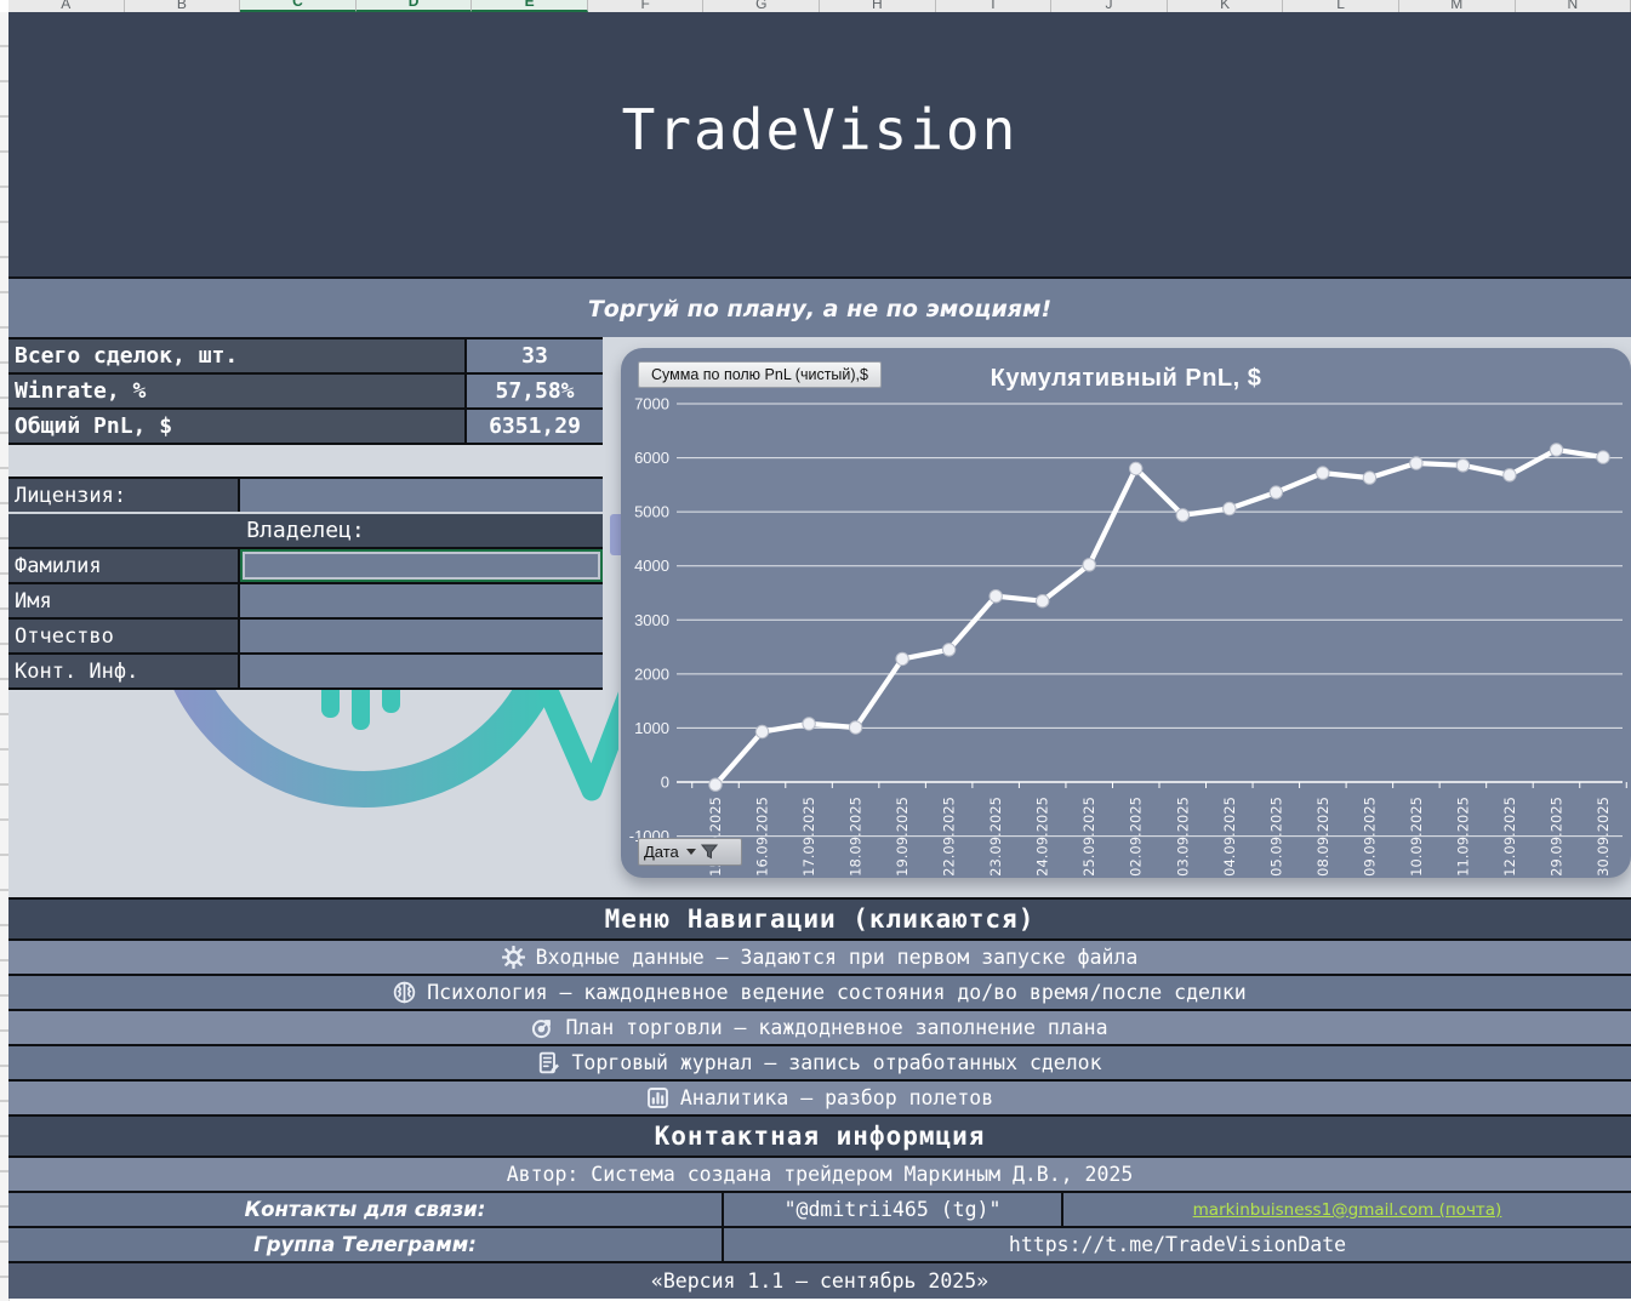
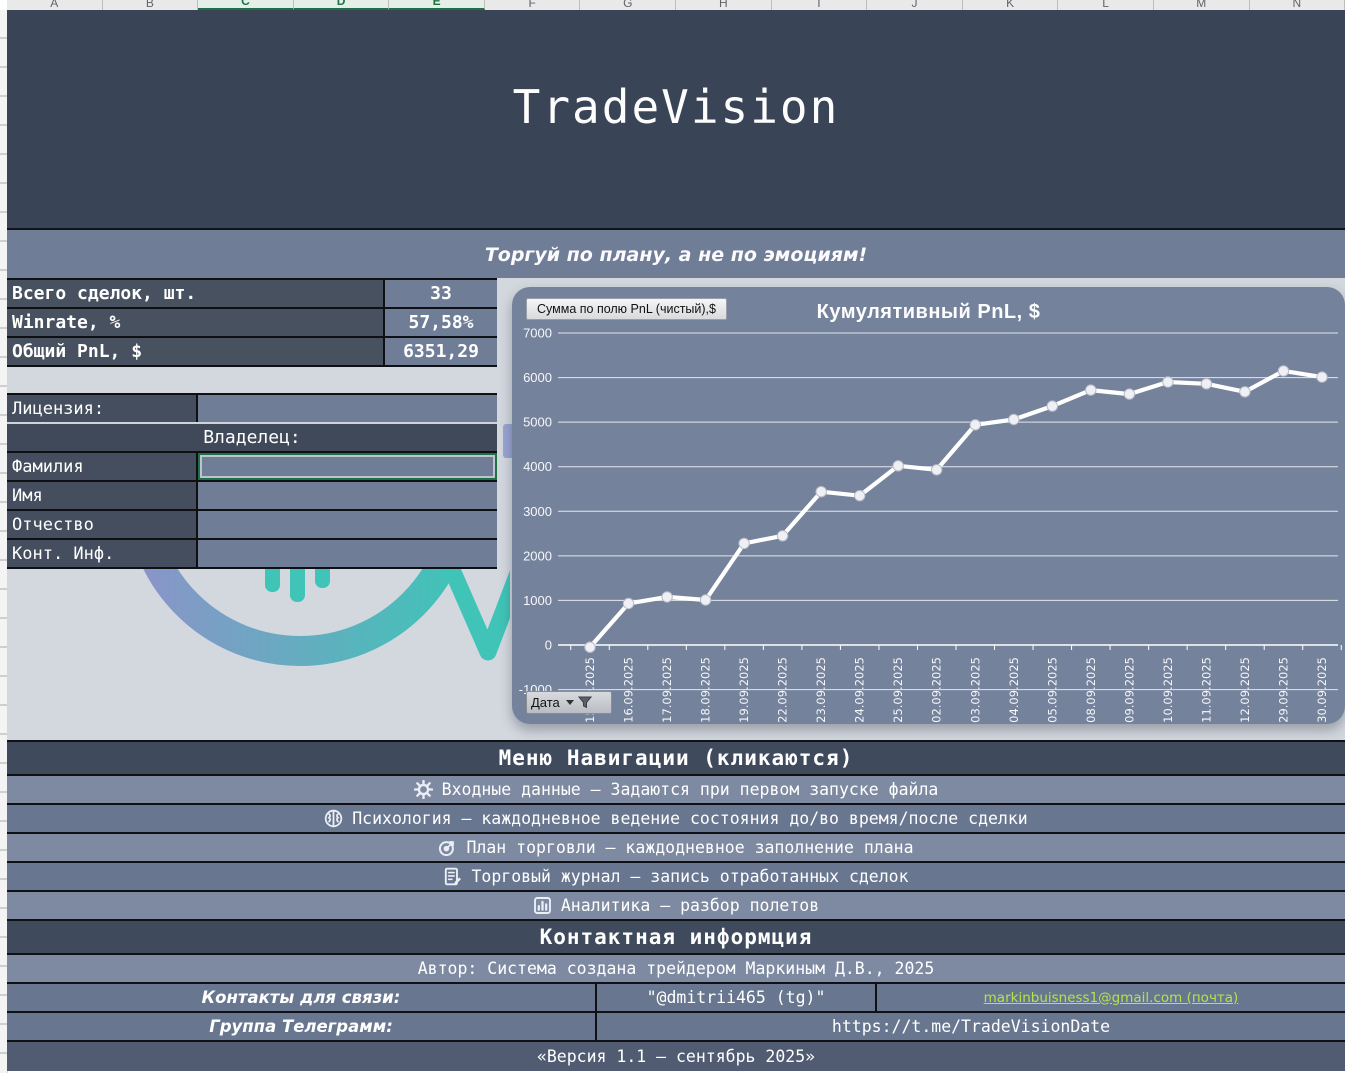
02.09.2025: 5800 -> 3900
